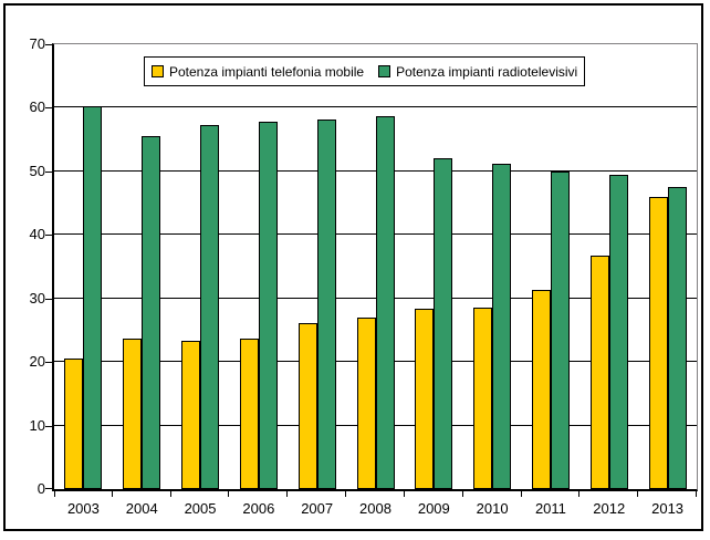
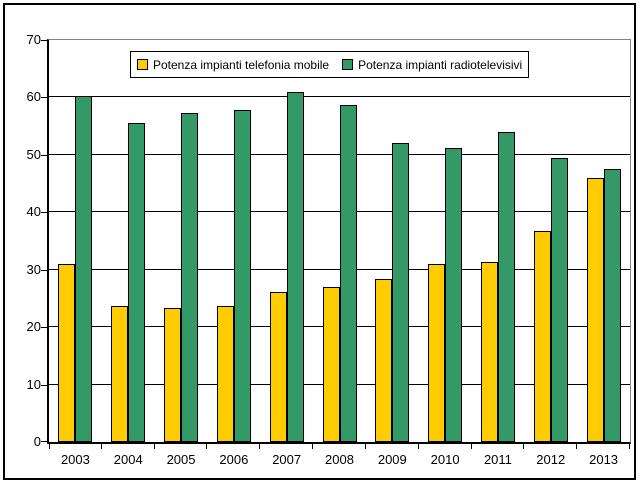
Potenza impianti telefonia mobile/2003: 21 -> 31
Potenza impianti radiotelevisivi/2007: 58 -> 61
Potenza impianti telefonia mobile/2010: 29 -> 31
Potenza impianti radiotelevisivi/2011: 50 -> 54
